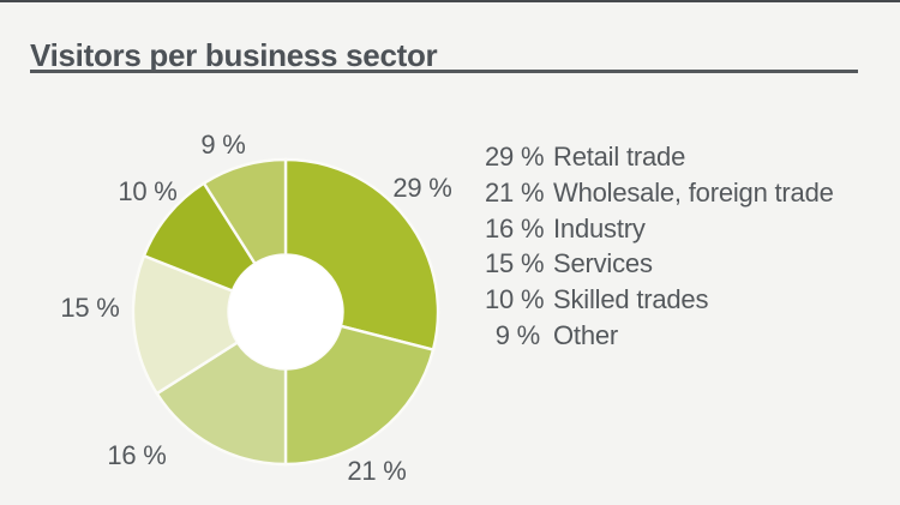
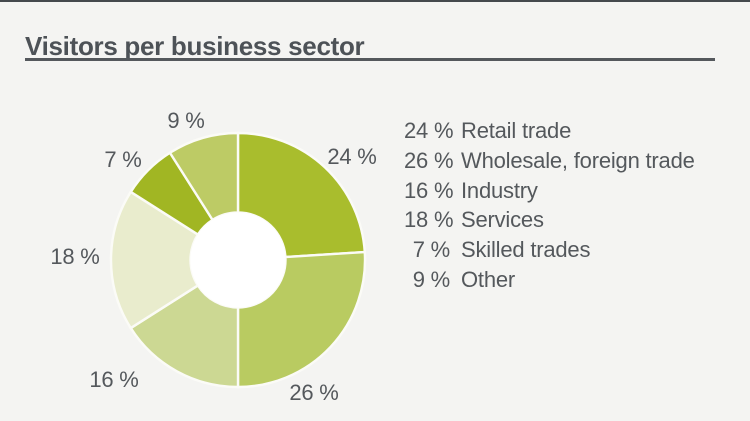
Retail trade: 29 -> 24
Wholesale, foreign trade: 21 -> 26
Services: 15 -> 18
Skilled trades: 10 -> 7
